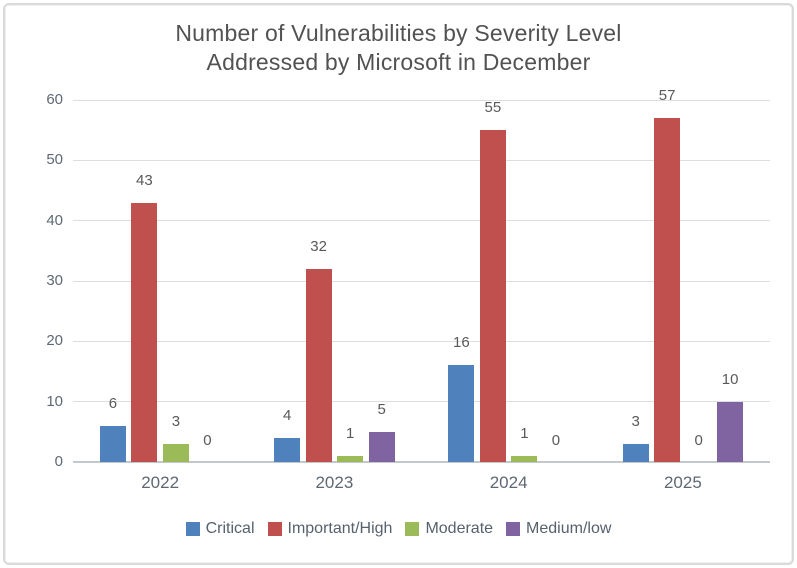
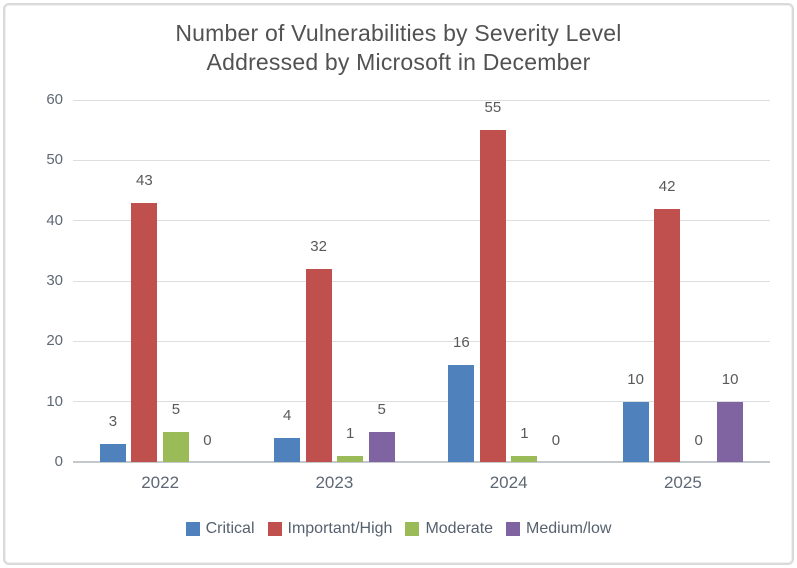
Critical/2022: 6 -> 3
Moderate/2022: 3 -> 5
Critical/2025: 3 -> 10
Important/High/2025: 57 -> 42
